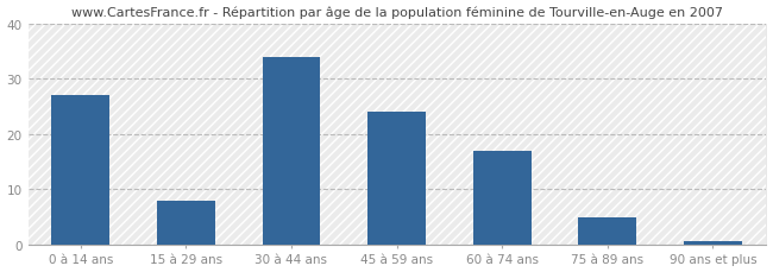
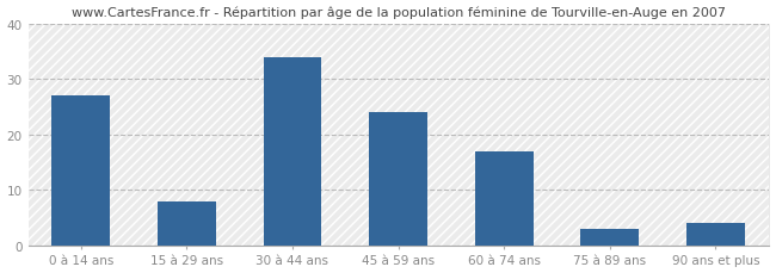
75 à 89 ans: 5.0 -> 3.0
90 ans et plus: 0.5 -> 4.0
